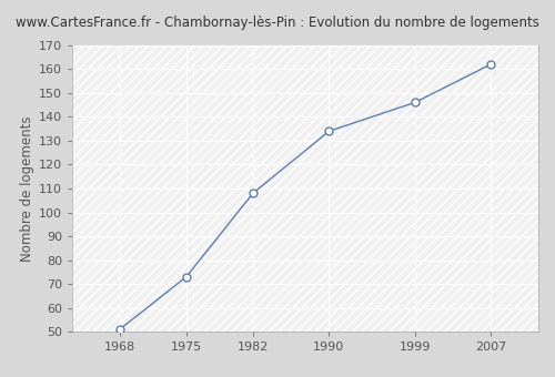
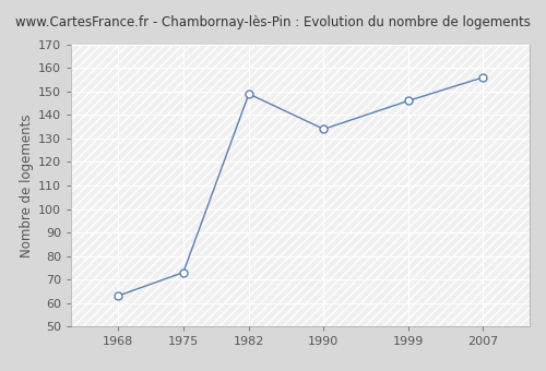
1968: 51 -> 63
1982: 108 -> 149
2007: 162 -> 156
